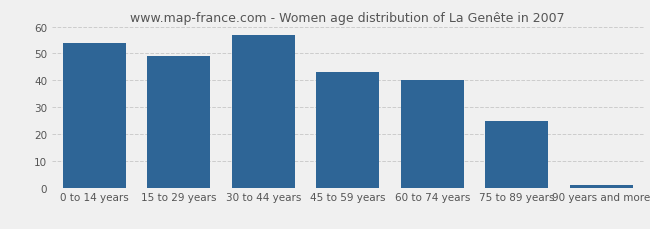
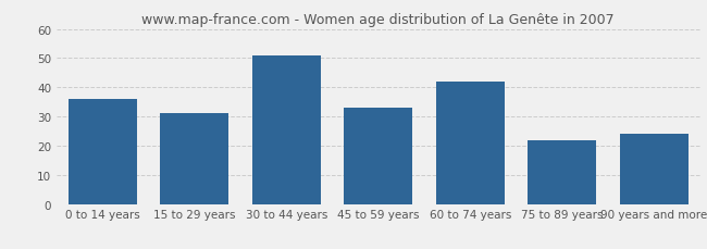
0 to 14 years: 54 -> 36
15 to 29 years: 49 -> 31
30 to 44 years: 57 -> 51
45 to 59 years: 43 -> 33
60 to 74 years: 40 -> 42
75 to 89 years: 25 -> 22
90 years and more: 1 -> 24
